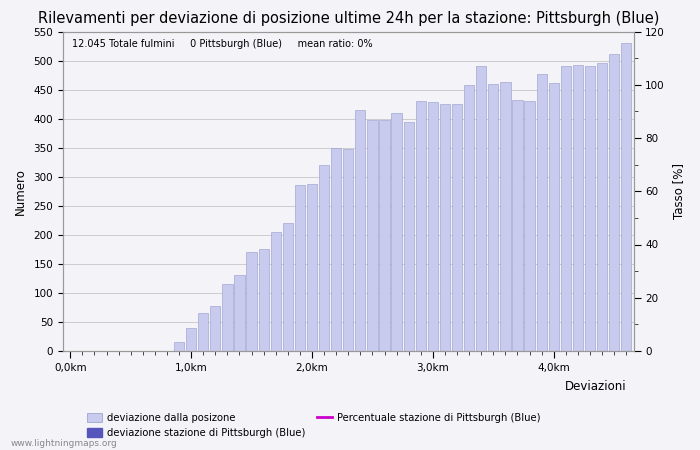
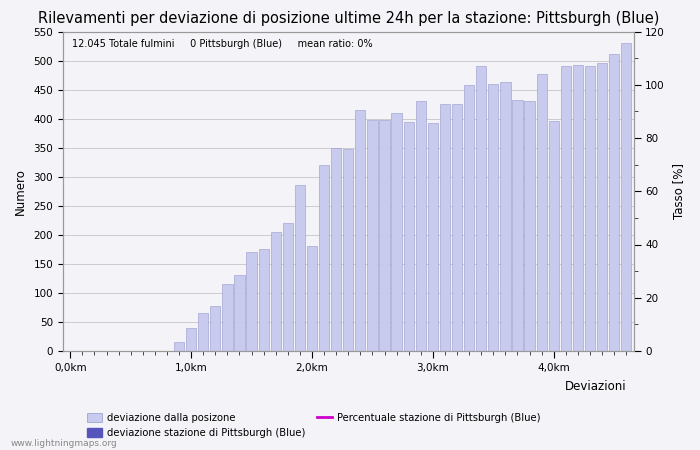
2,0km: 287 -> 180
3,0km: 428 -> 392
4,0km: 462 -> 396
